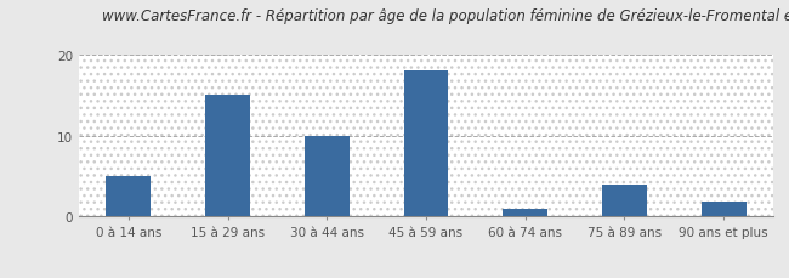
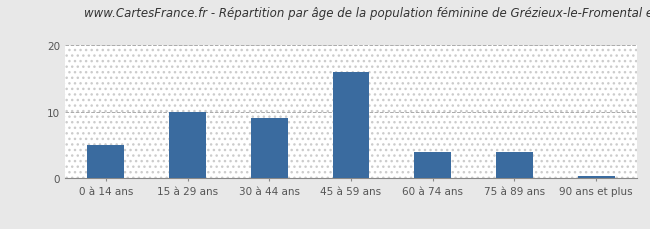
15 à 29 ans: 15.0 -> 10.0
30 à 44 ans: 10.0 -> 9.0
45 à 59 ans: 18.0 -> 16.0
60 à 74 ans: 1.0 -> 4.0
90 ans et plus: 1.8 -> 0.3
